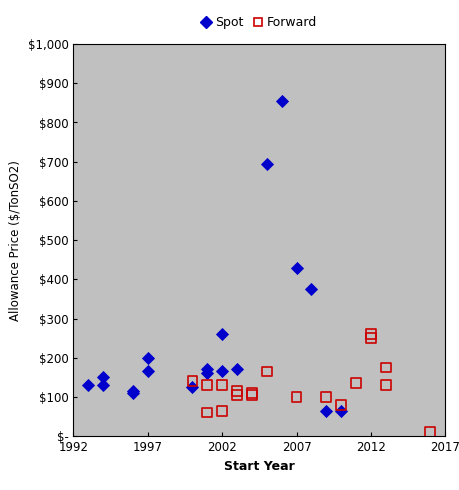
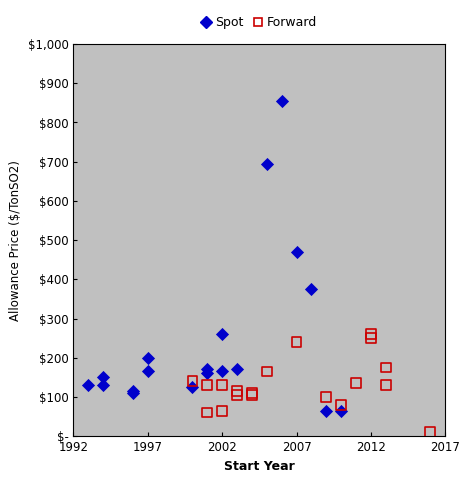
Spot/2007: $430 -> $470
Forward/2007: $100 -> $240
